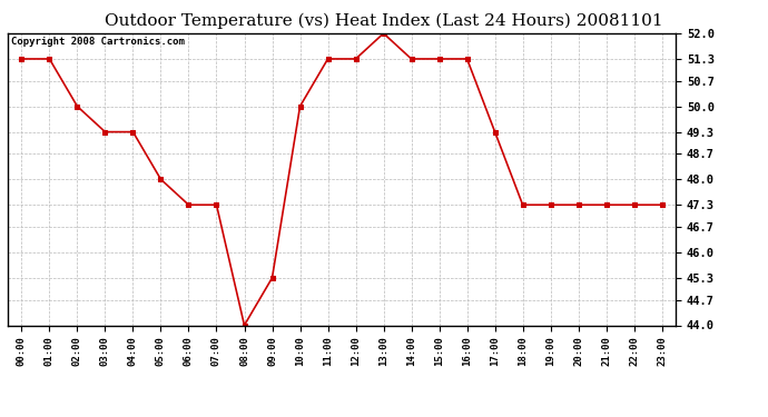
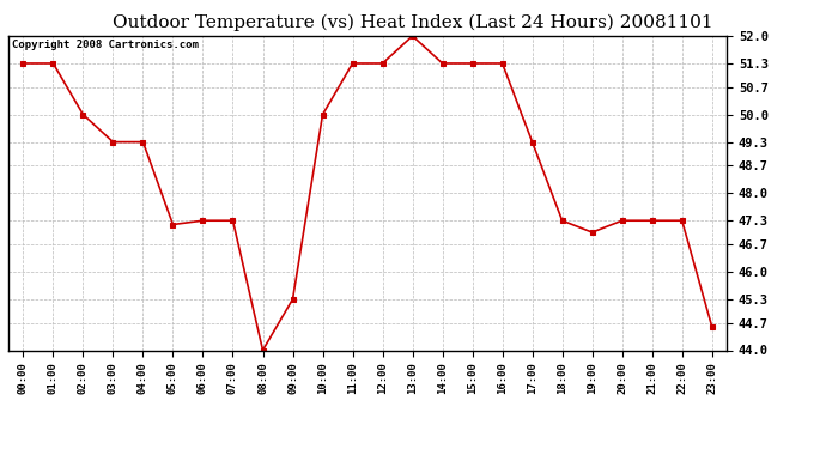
05:00: 48.0 -> 47.2
19:00: 47.3 -> 47.0
23:00: 47.3 -> 44.6
